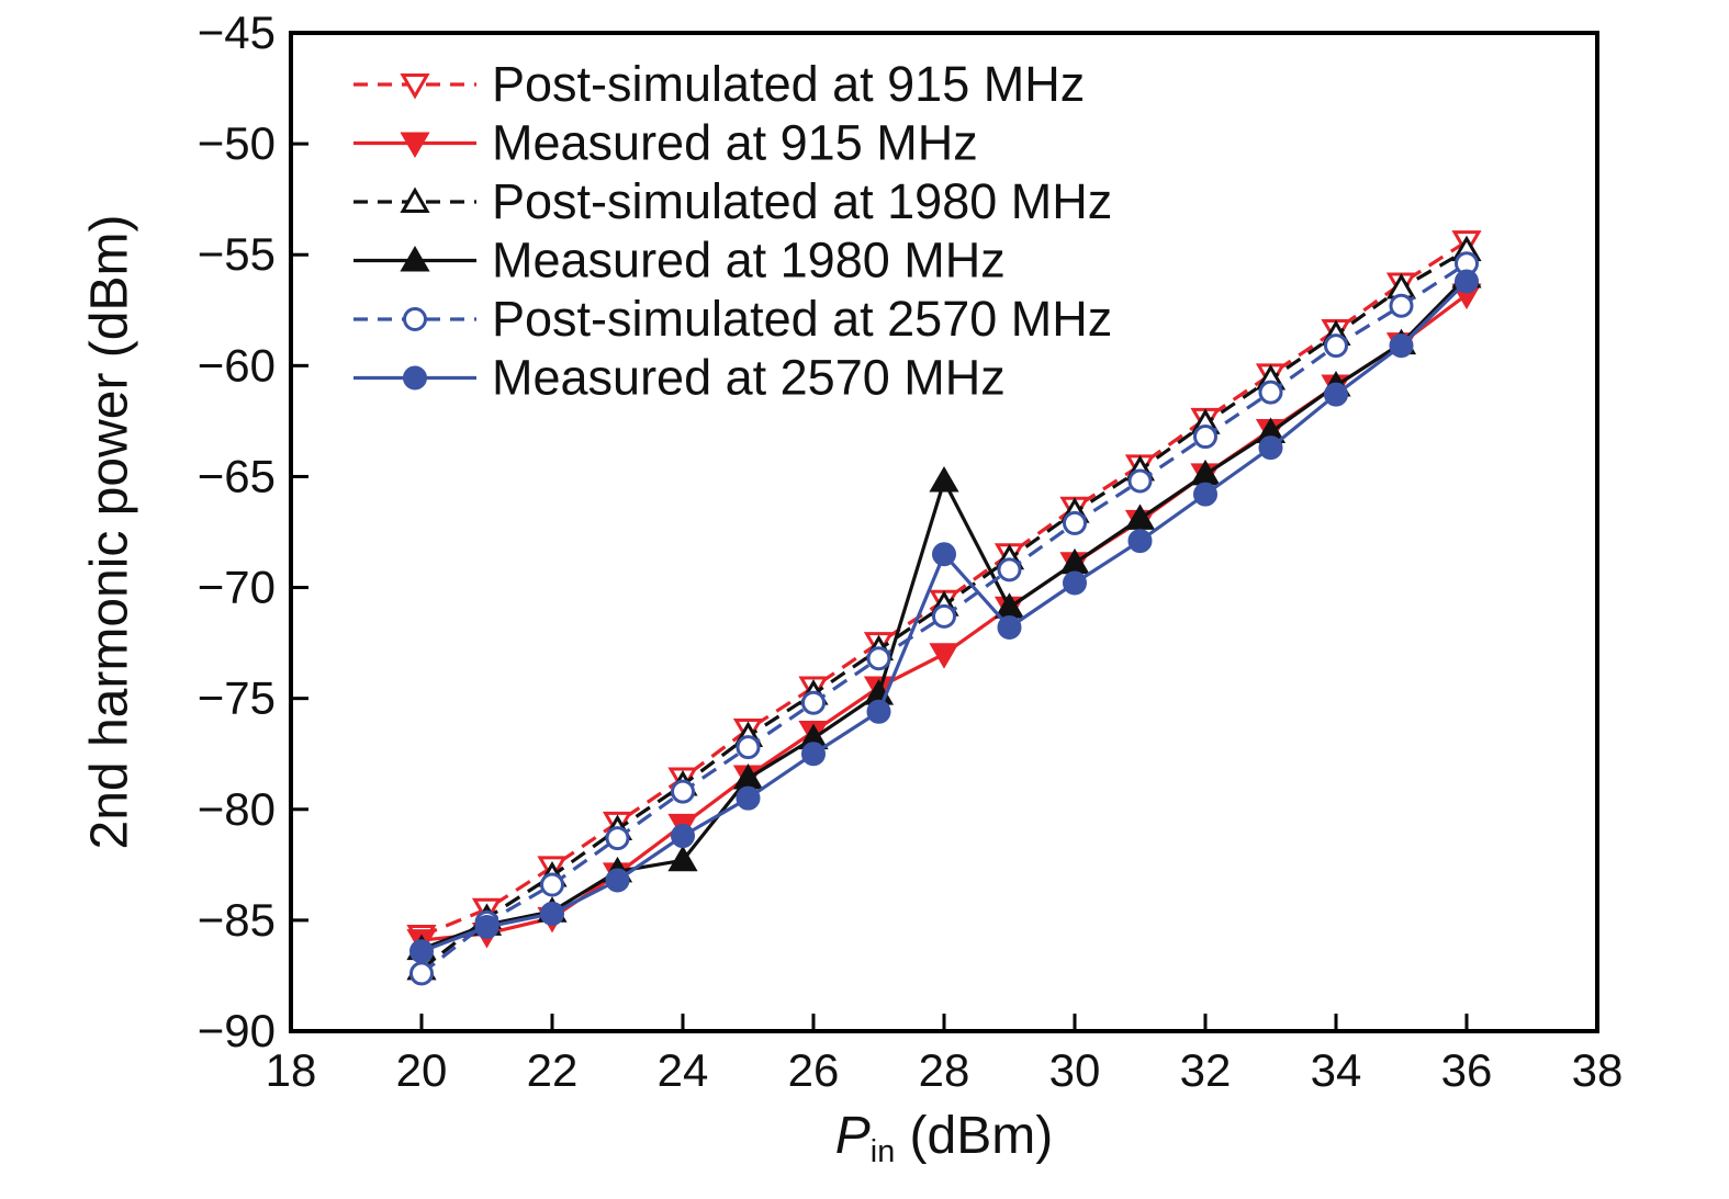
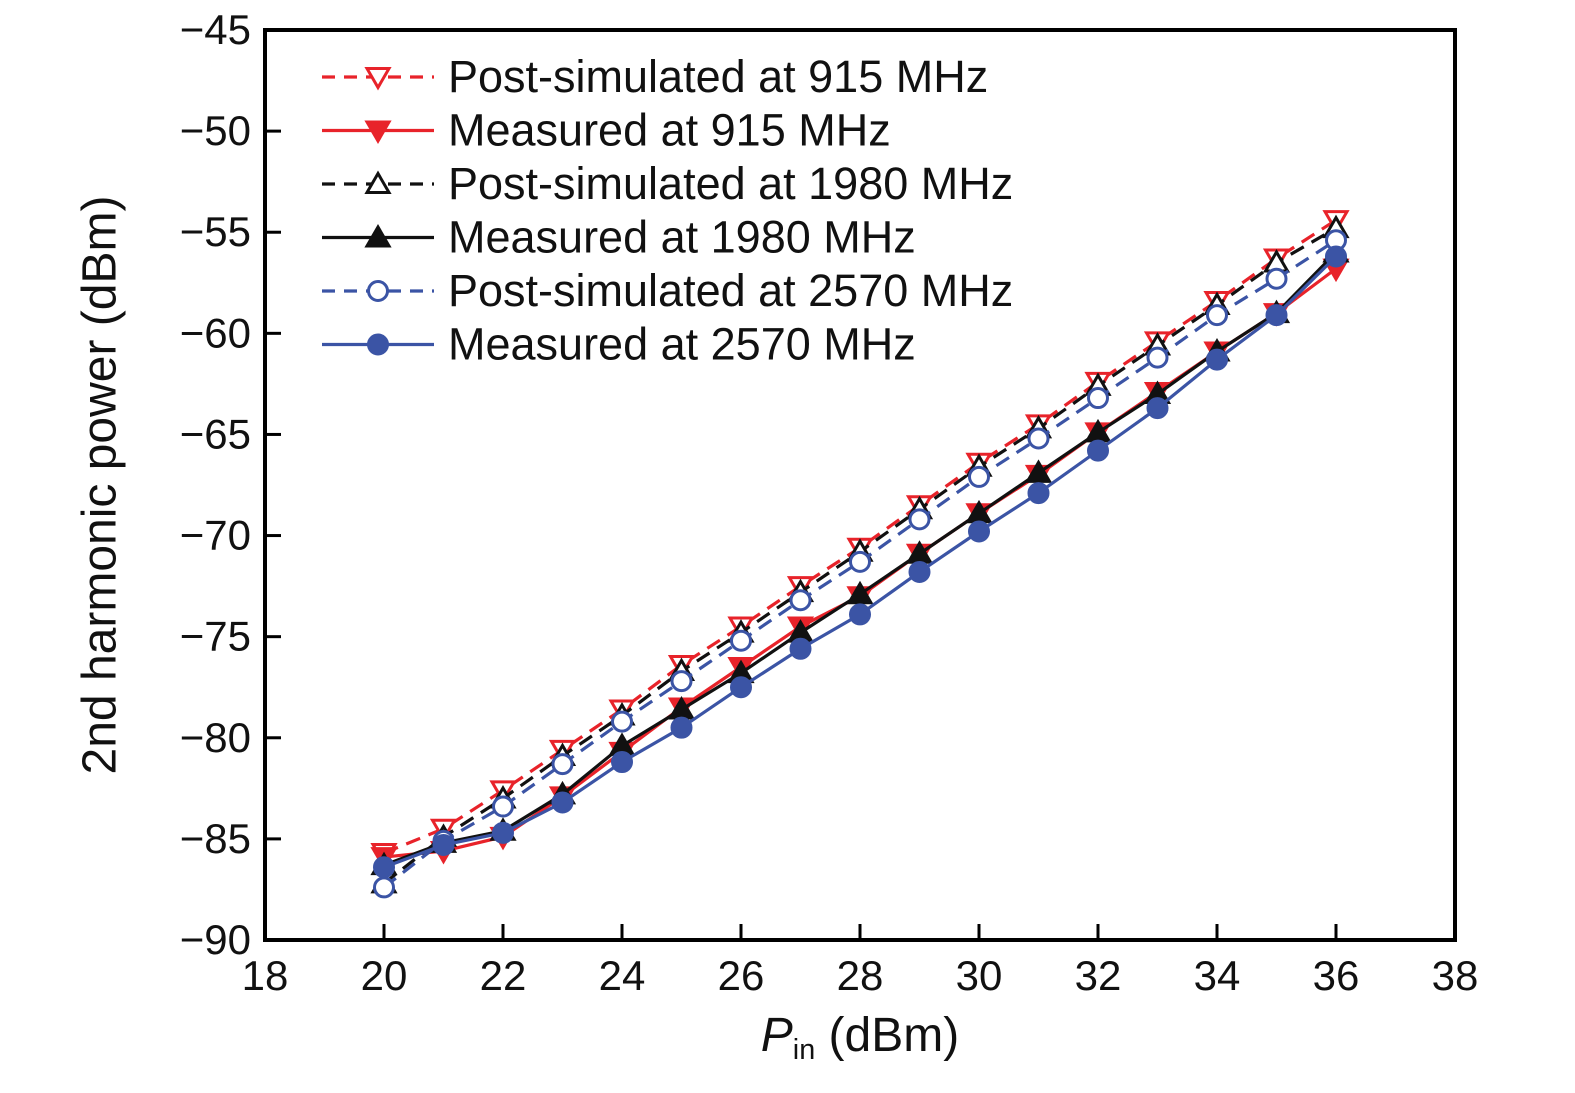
Measured at 1980 MHz/24: -82.3 -> -80.4
Measured at 1980 MHz/28: -65.2 -> -72.9
Measured at 2570 MHz/28: -68.5 -> -73.9
